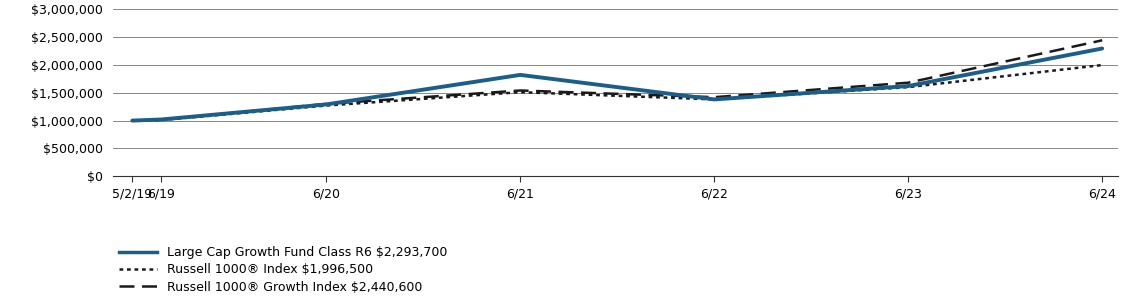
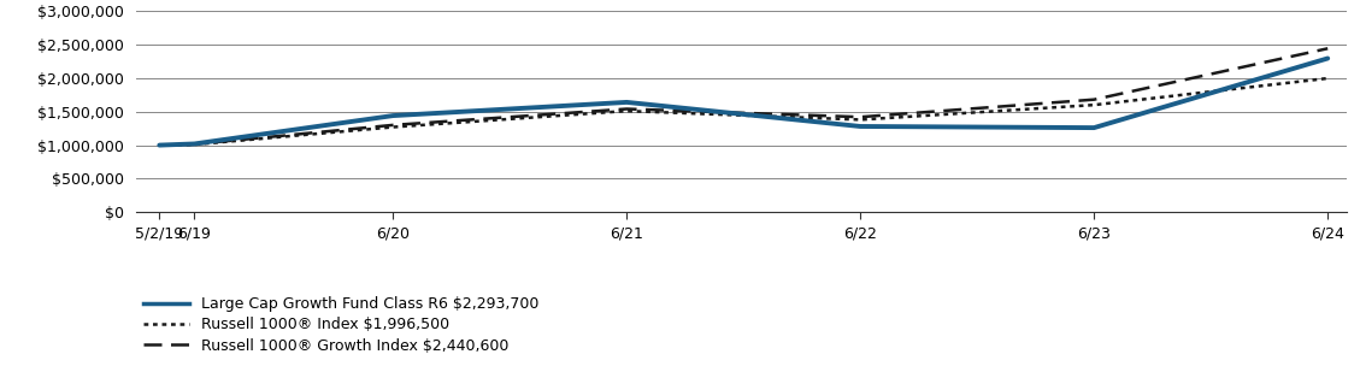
Large Cap Growth Fund Class R6 $2,293,700/6/20: $1,290,000 -> $1,440,000
Large Cap Growth Fund Class R6 $2,293,700/6/21: $1,820,000 -> $1,640,000
Large Cap Growth Fund Class R6 $2,293,700/6/22: $1,380,000 -> $1,280,000
Large Cap Growth Fund Class R6 $2,293,700/6/23: $1,620,000 -> $1,260,000
